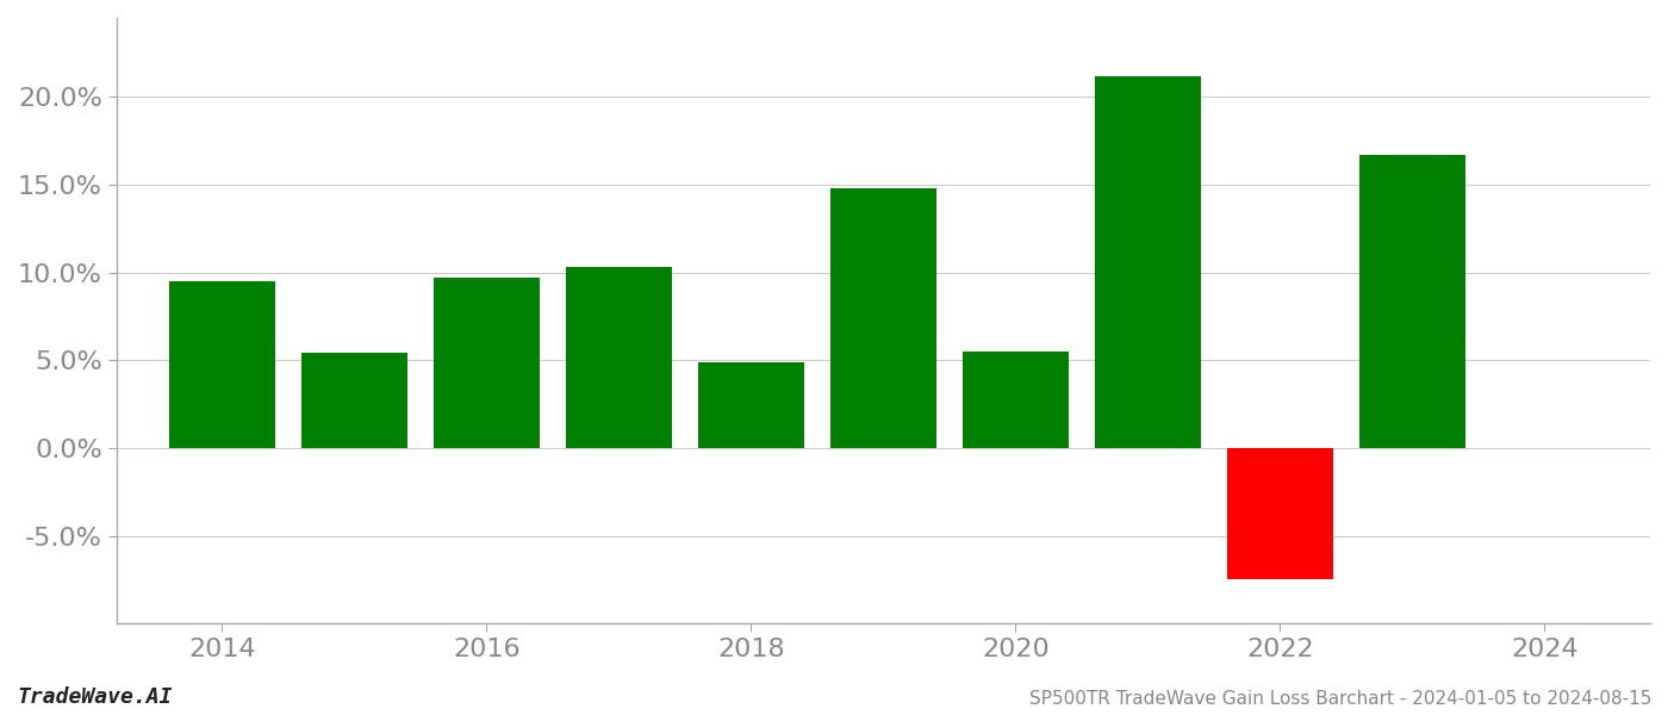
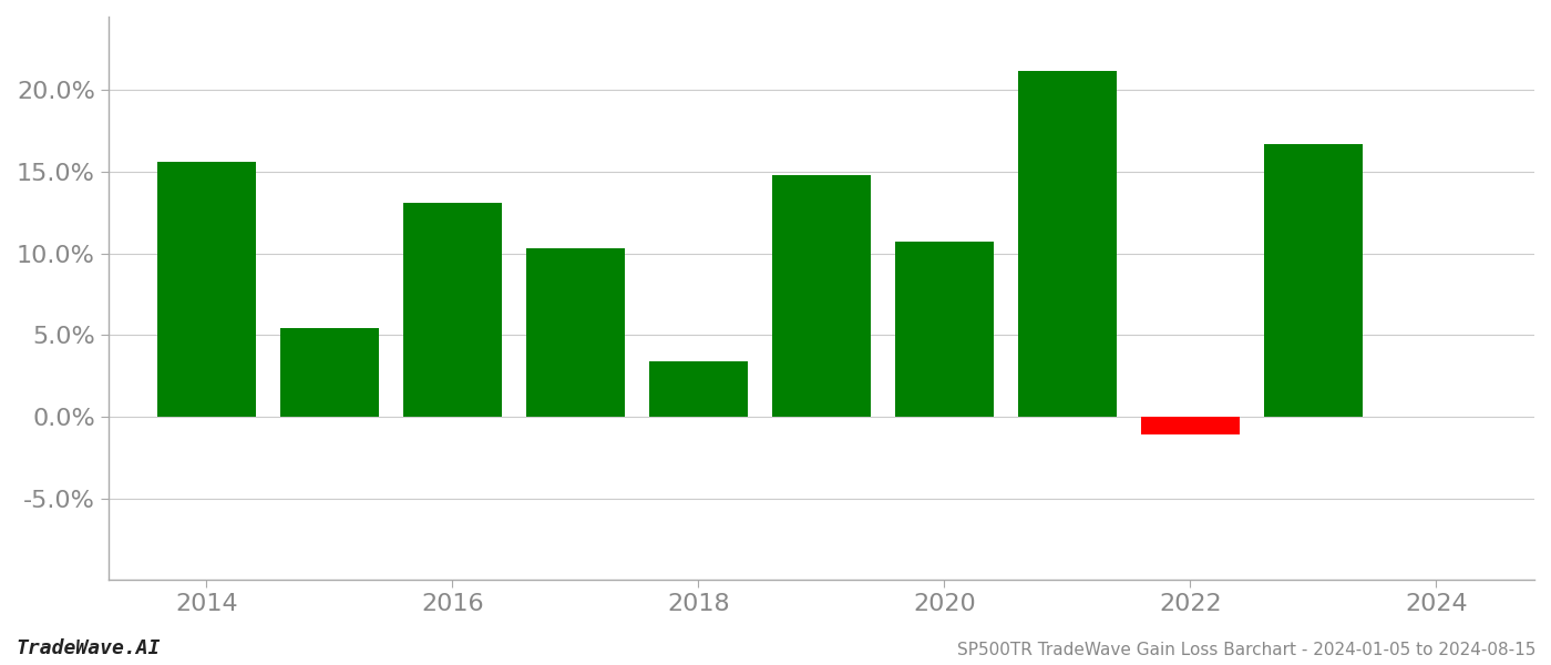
2014: 9.5% -> 15.6%
2016: 9.7% -> 13.1%
2018: 4.9% -> 3.4%
2020: 5.5% -> 10.7%
2022: -7.5% -> -1.1%
